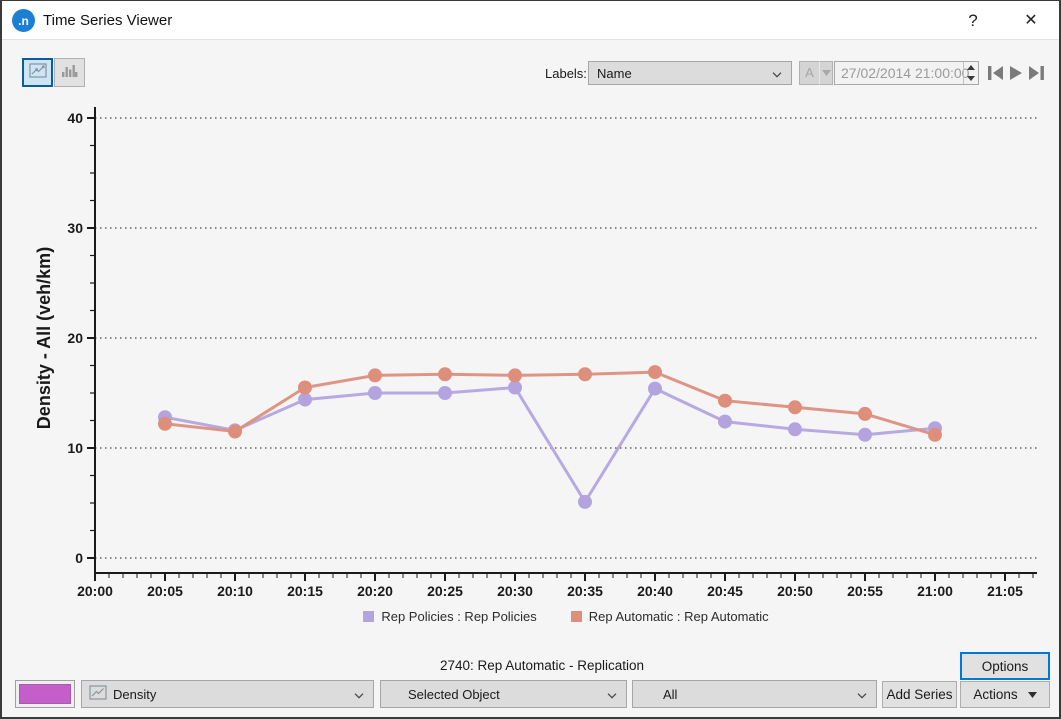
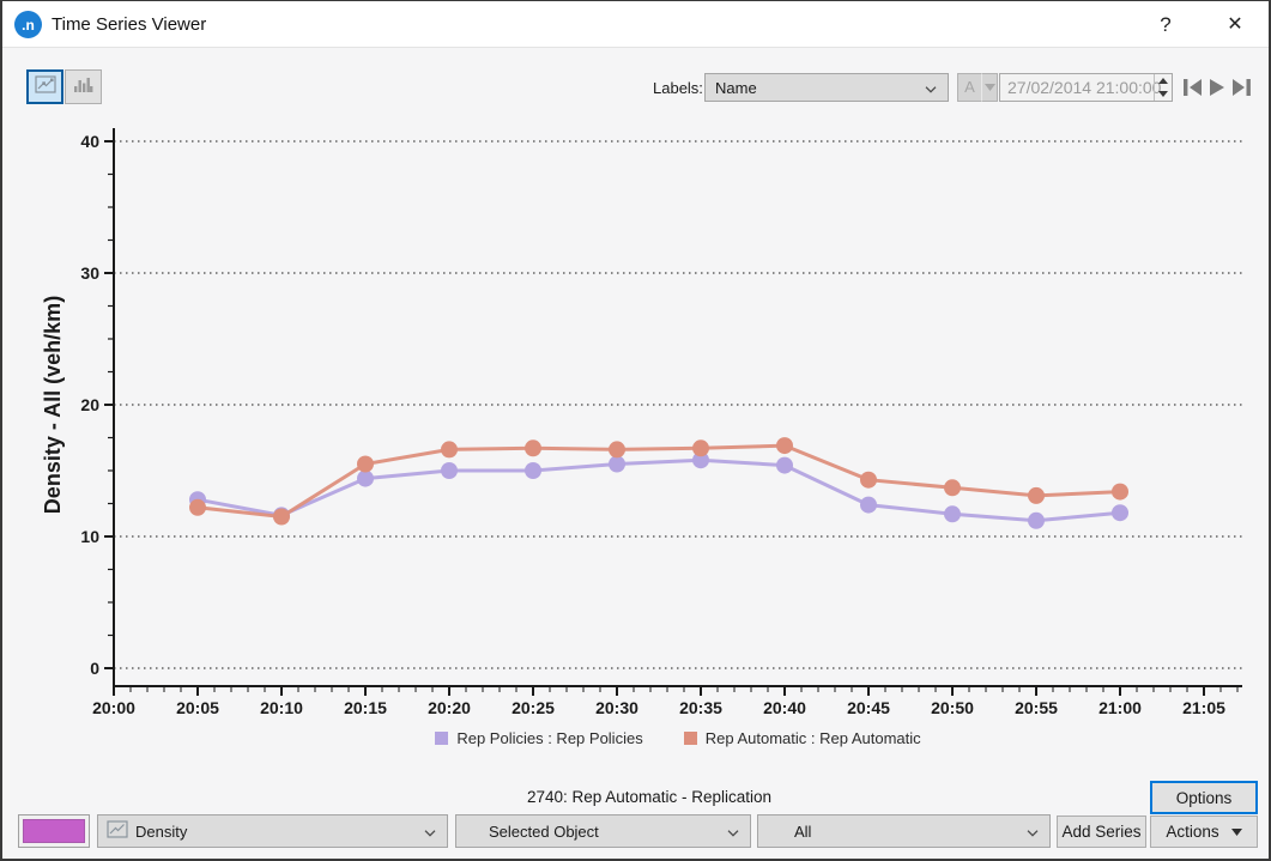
Rep Policies : Rep Policies/20:35: 5.1 -> 15.8
Rep Automatic : Rep Automatic/21:00: 11.2 -> 13.4
